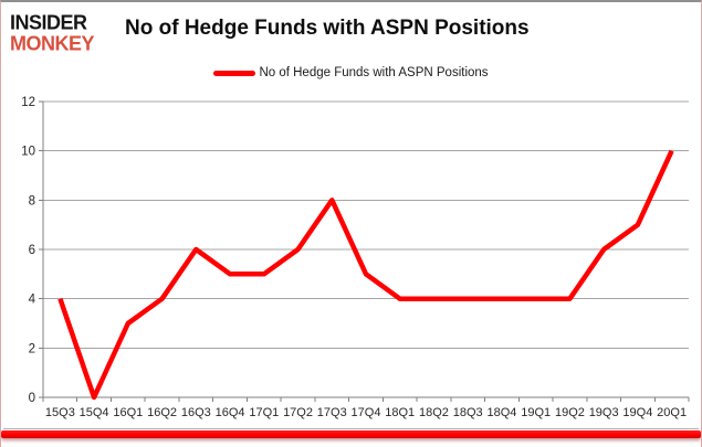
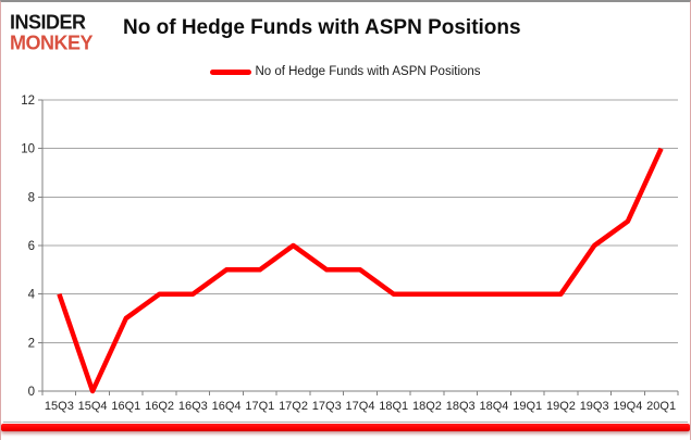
16Q3: 6 -> 4
17Q3: 8 -> 5
